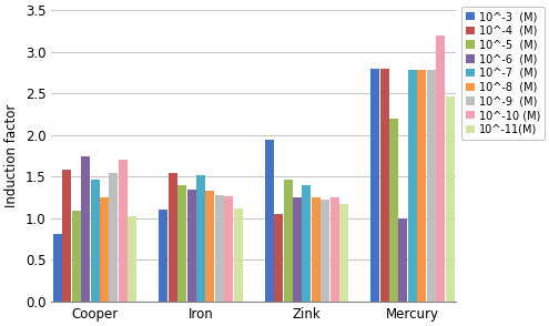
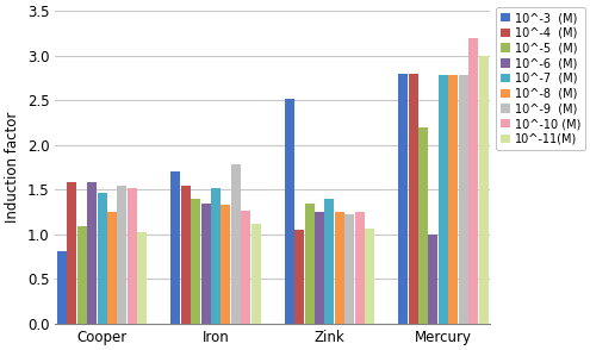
10^-6 (M)/Cooper: 1.75 -> 1.58
10^-10 (M)/Cooper: 1.70 -> 1.52
10^-3 (M)/Iron: 1.10 -> 1.70
10^-9 (M)/Iron: 1.28 -> 1.78
10^-3 (M)/Zink: 1.95 -> 2.52
10^-5 (M)/Zink: 1.47 -> 1.34
10^-11(M)/Zink: 1.17 -> 1.06
10^-11(M)/Mercury: 2.47 -> 3.00
